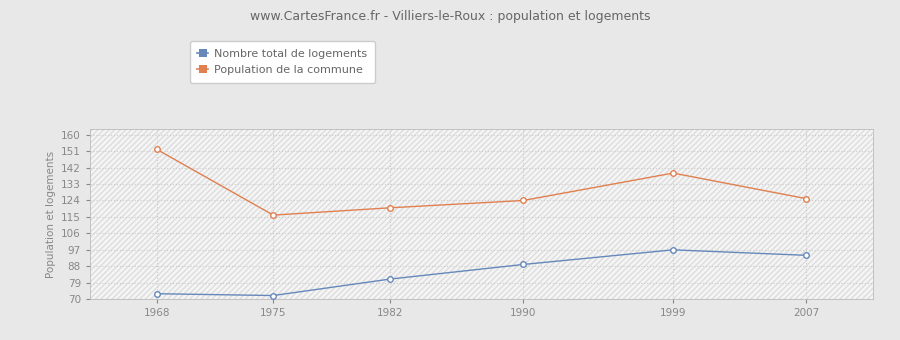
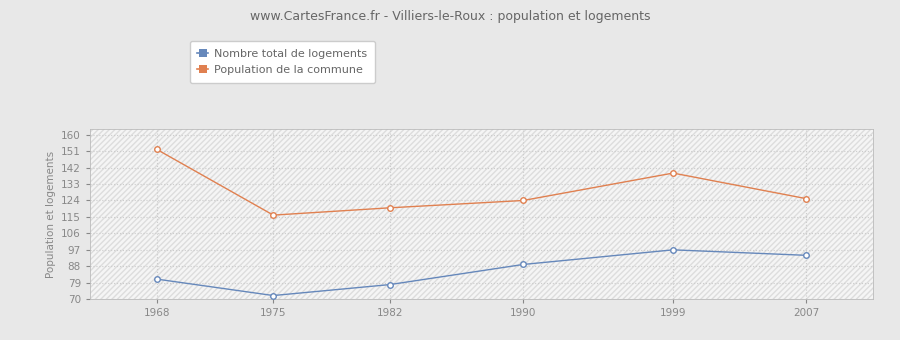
Nombre total de logements/1968: 73 -> 81
Nombre total de logements/1982: 81 -> 78
